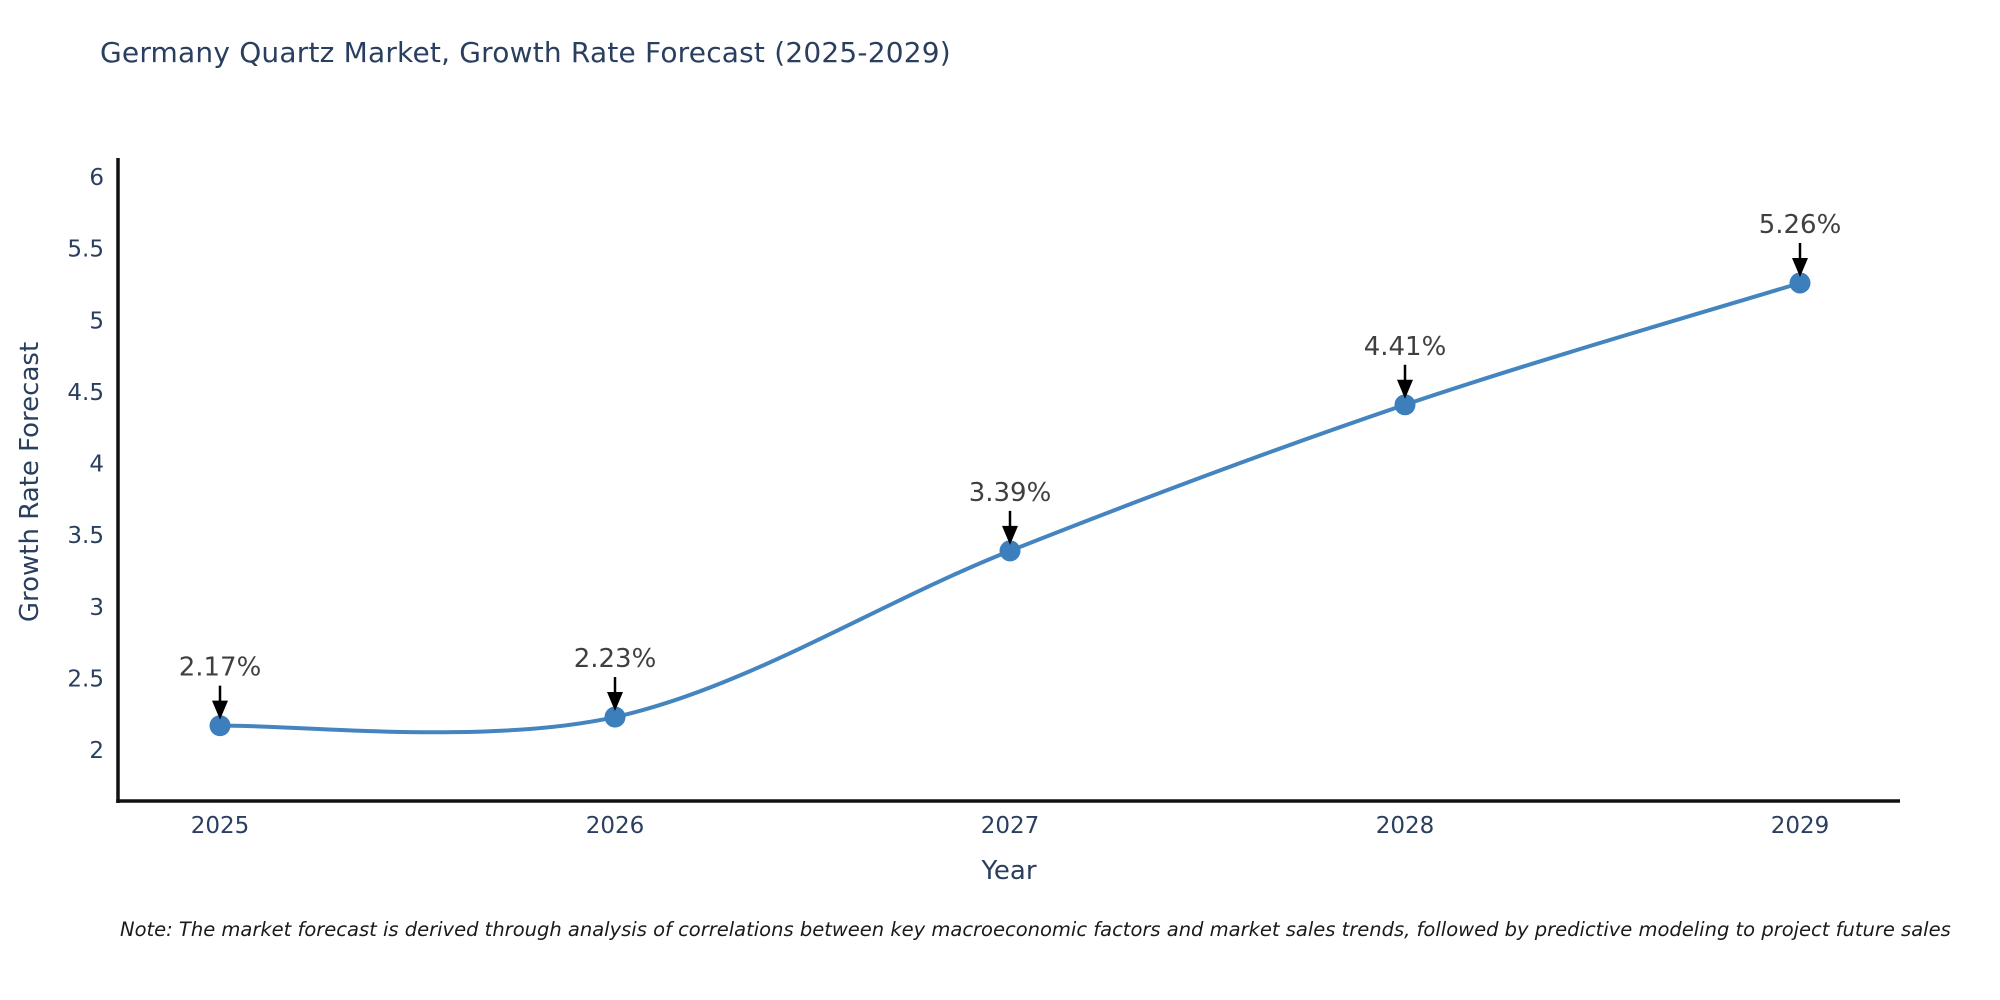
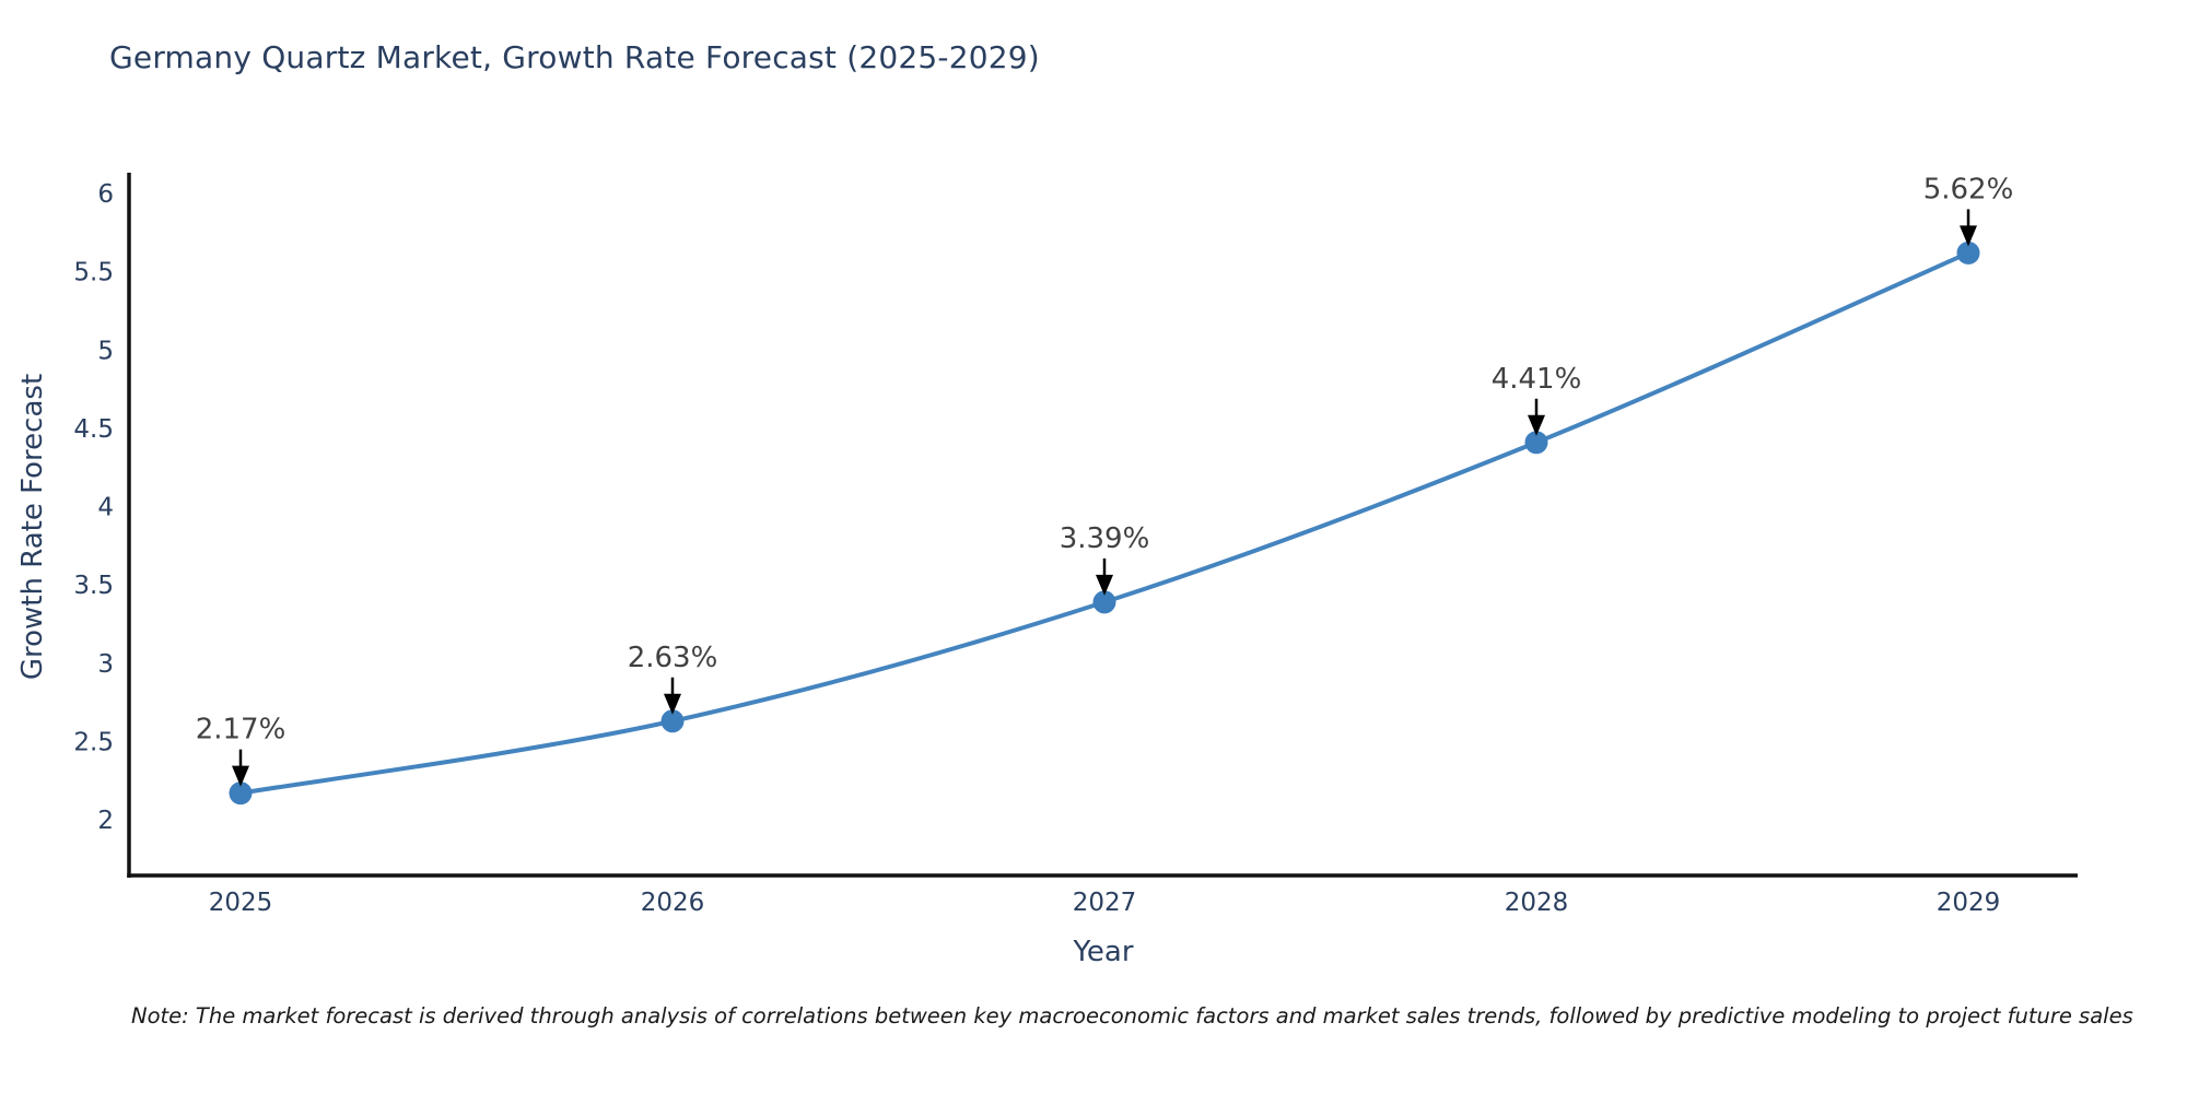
2026: 2.23% -> 2.63%
2029: 5.26% -> 5.62%
